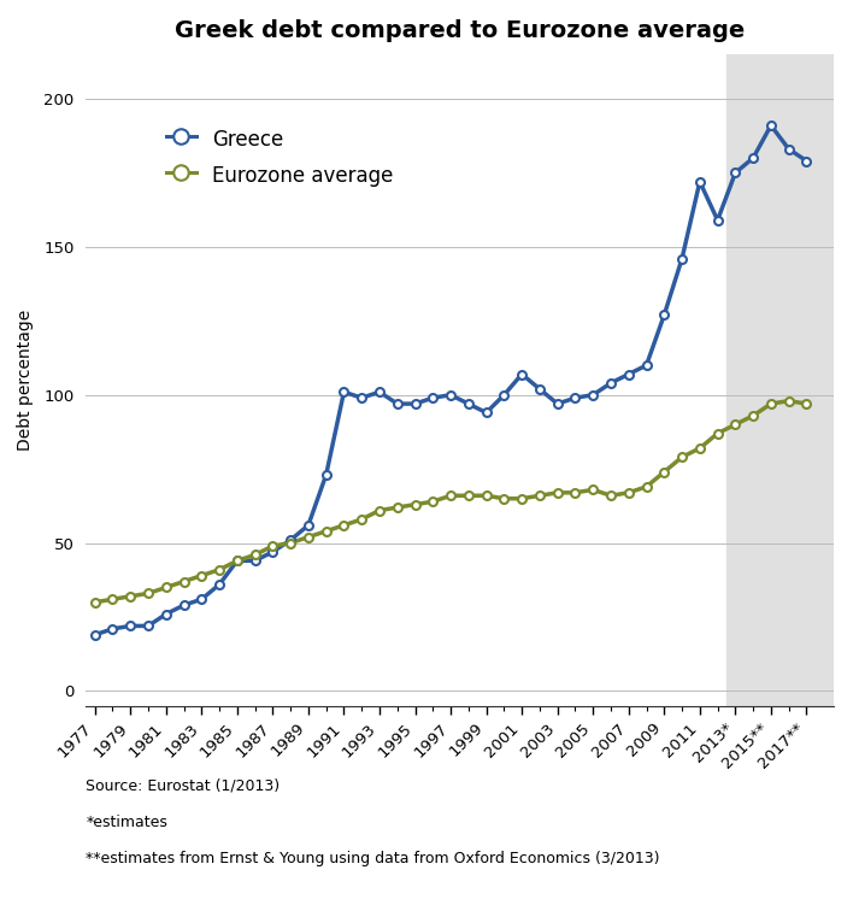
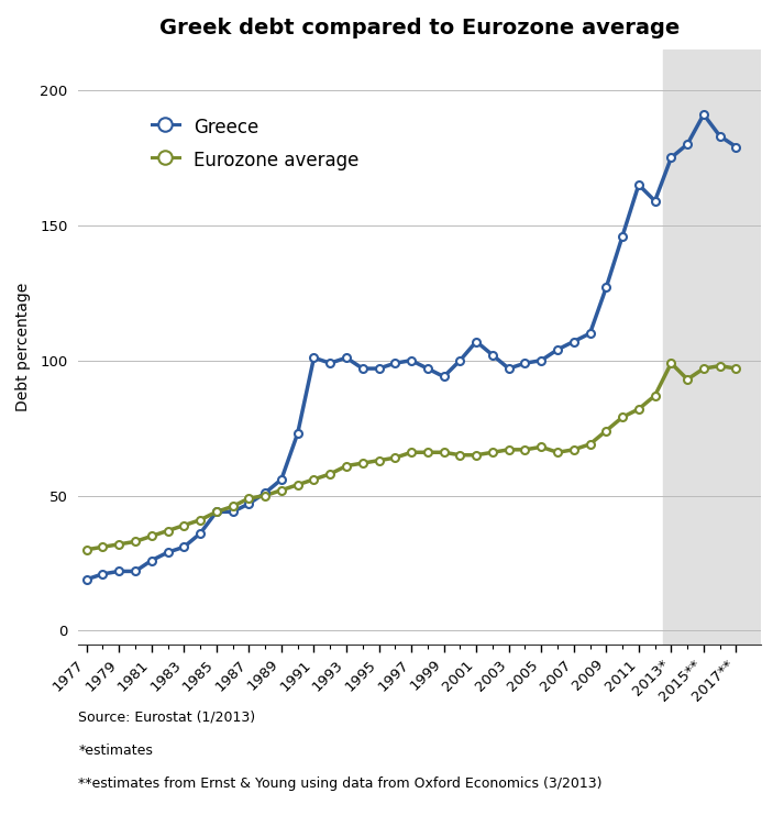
Greece/2011: 172 -> 165
Eurozone average/2013*: 90 -> 99
